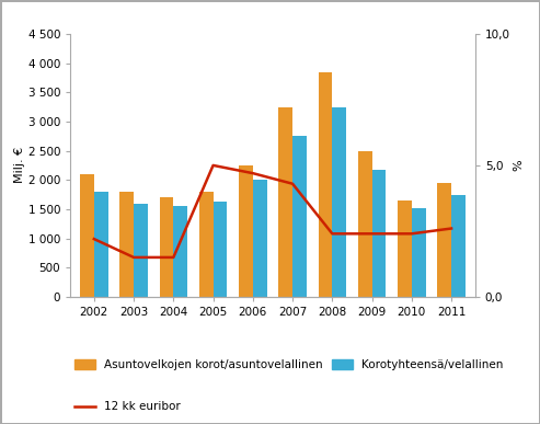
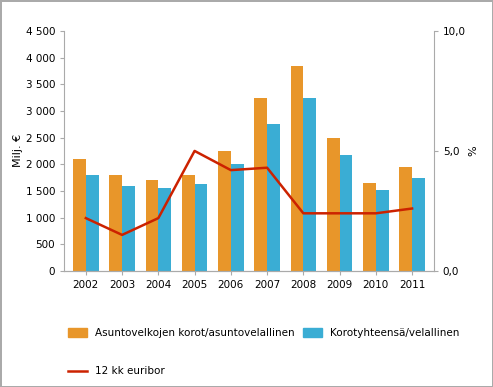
12 kk euribor/2004: 1,5 -> 2,2
12 kk euribor/2006: 4,7 -> 4,2
